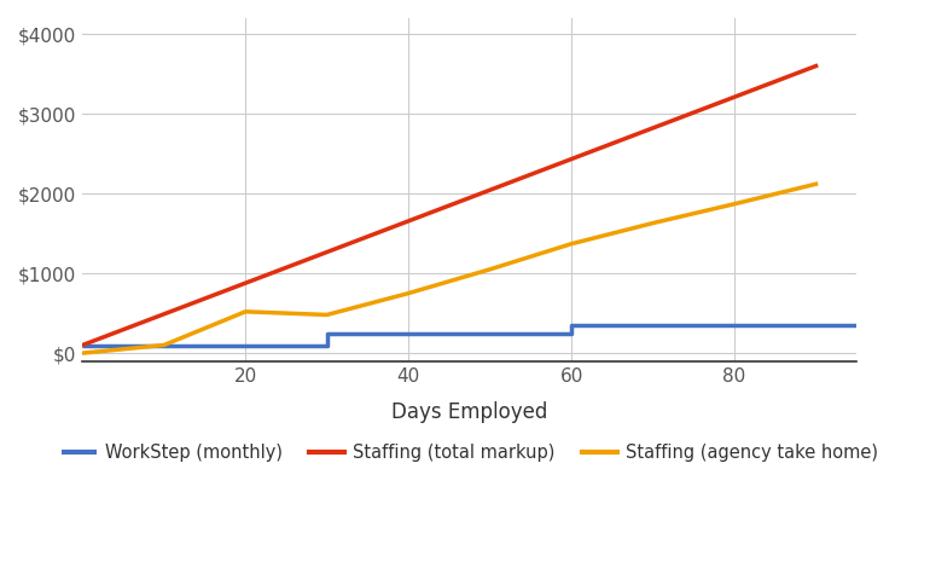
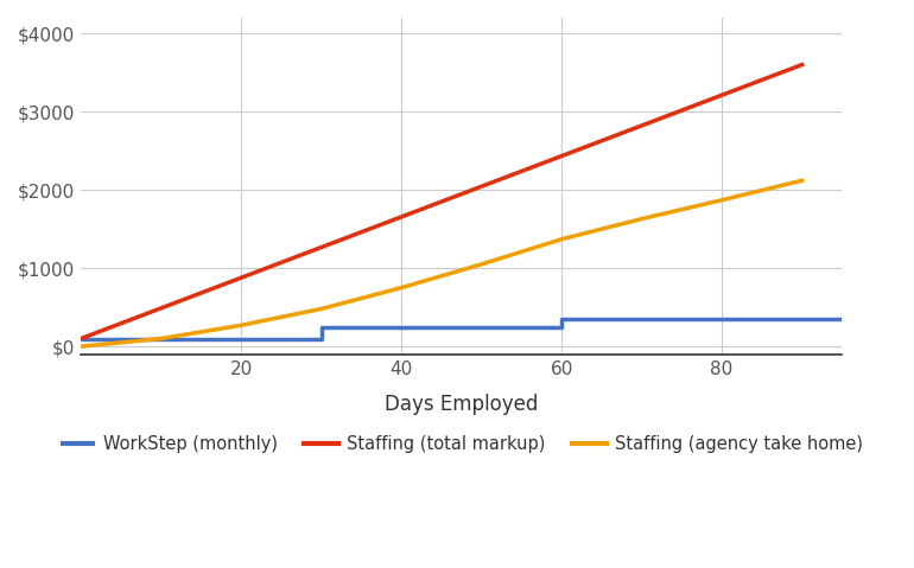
Staffing (agency take home)/20: $520 -> $270
